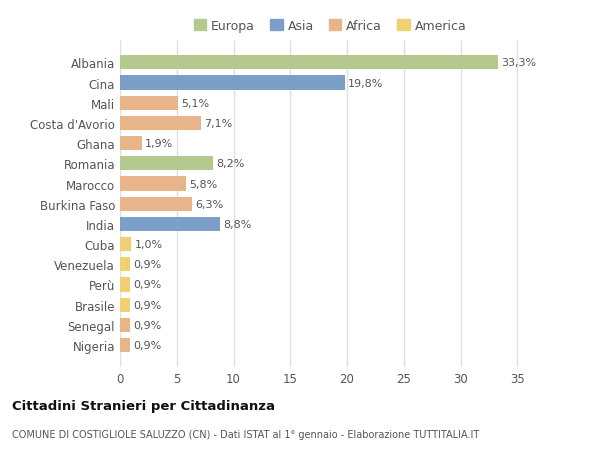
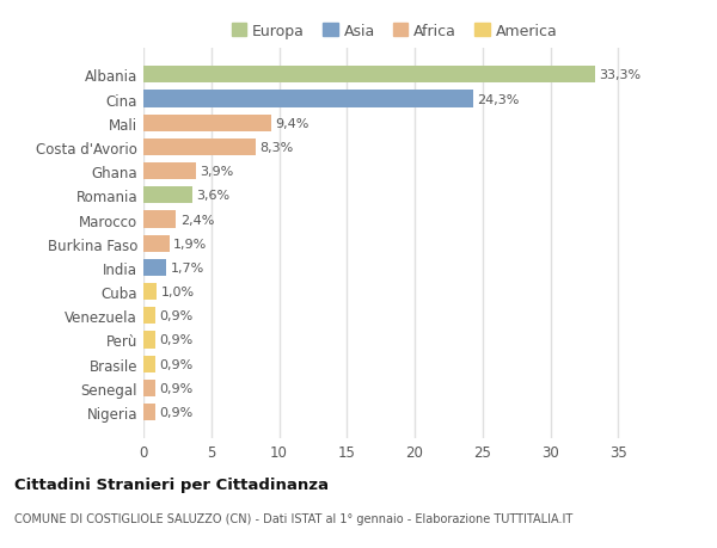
Cina: 19,8% -> 24,3%
Mali: 5,1% -> 9,4%
Costa d'Avorio: 7,1% -> 8,3%
Ghana: 1,9% -> 3,9%
Romania: 8,2% -> 3,6%
Marocco: 5,8% -> 2,4%
Burkina Faso: 6,3% -> 1,9%
India: 8,8% -> 1,7%
